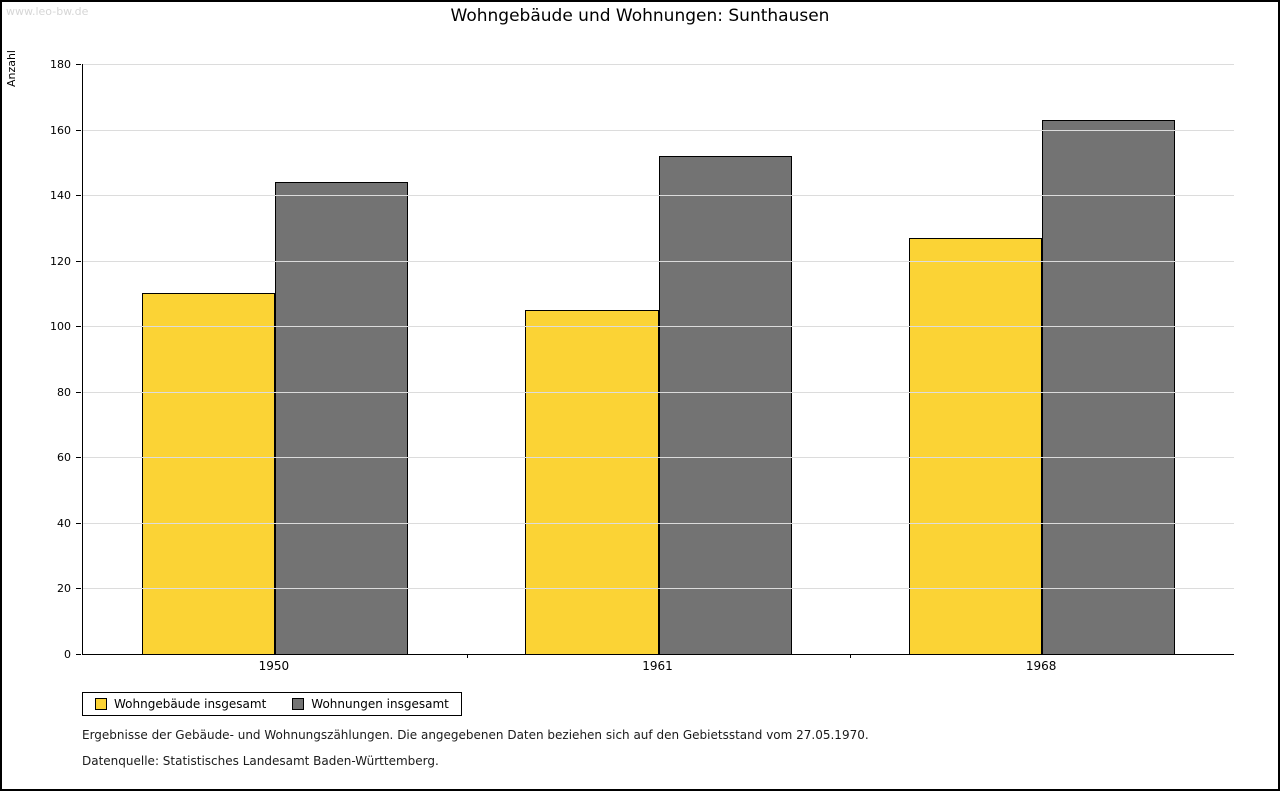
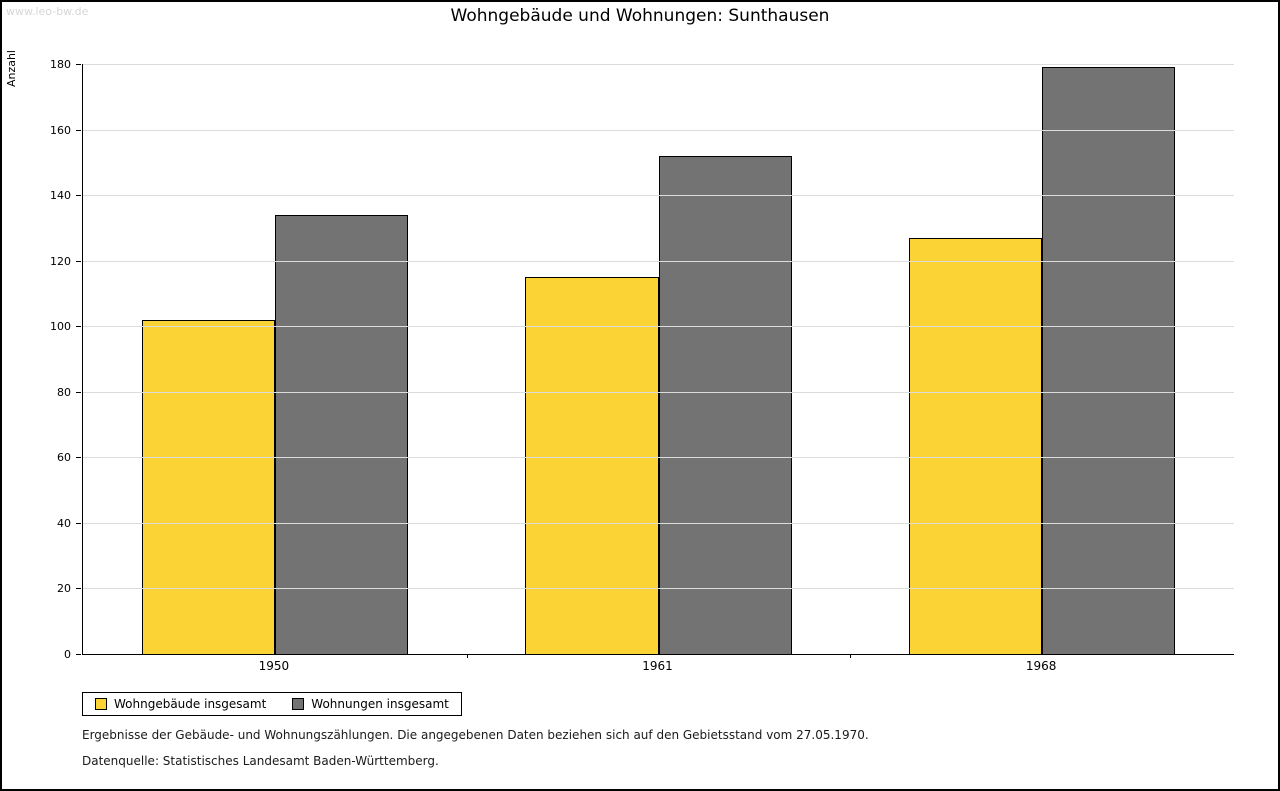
Wohngebäude insgesamt/1950: 110 -> 102
Wohnungen insgesamt/1950: 144 -> 134
Wohngebäude insgesamt/1961: 105 -> 115
Wohnungen insgesamt/1968: 163 -> 179
